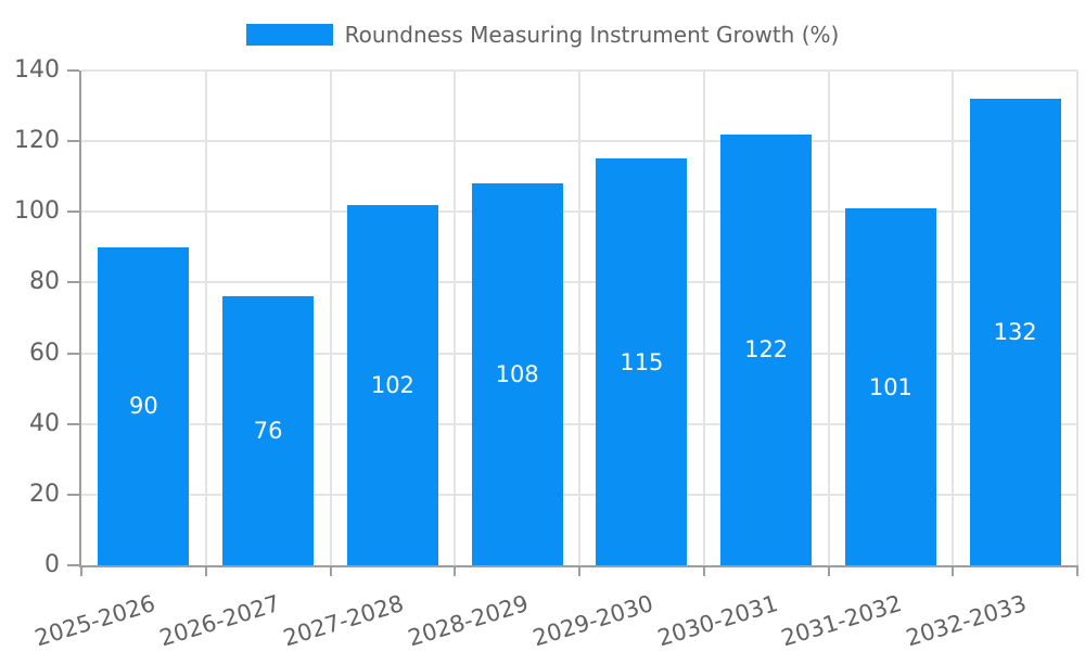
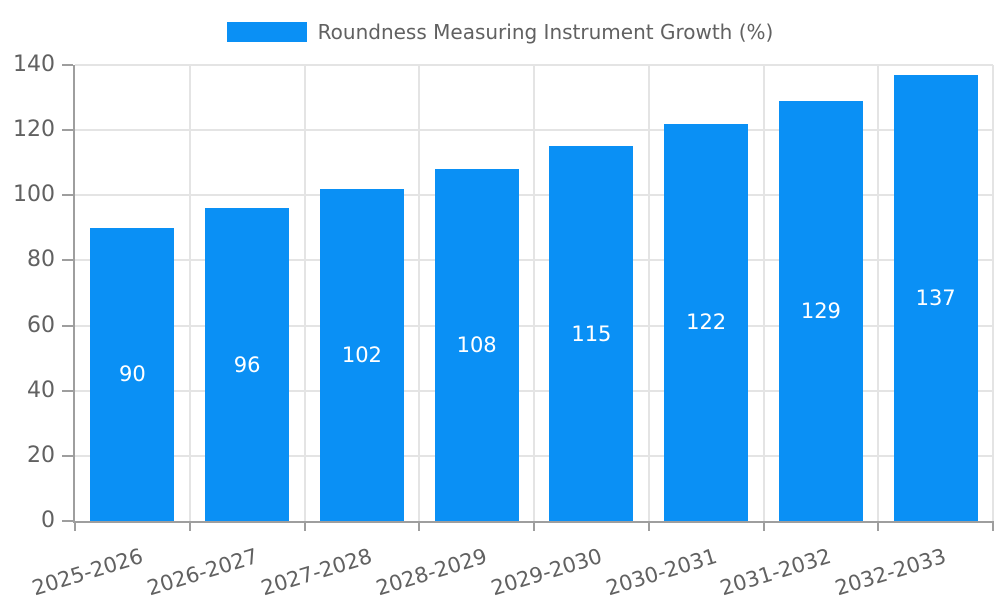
2026-2027: 76 -> 96
2031-2032: 101 -> 129
2032-2033: 132 -> 137
